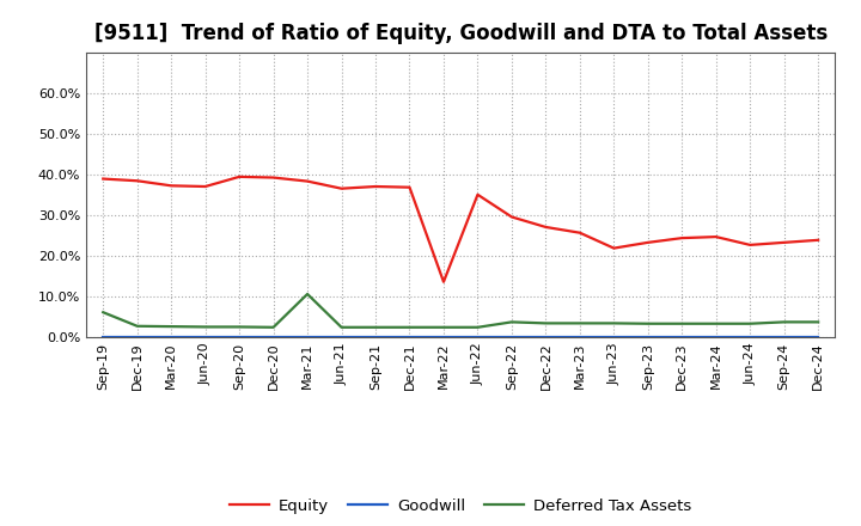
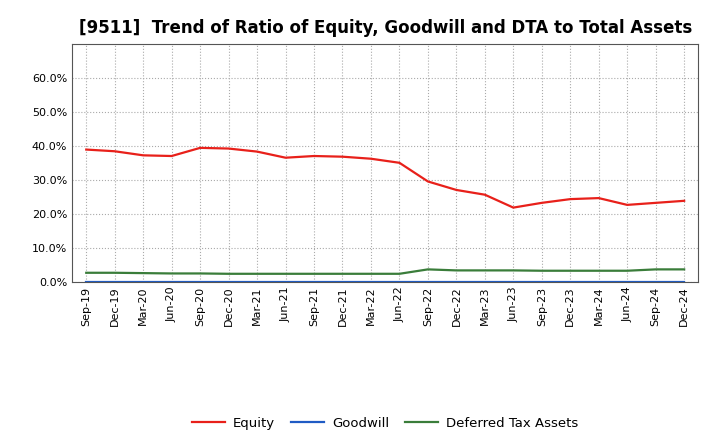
Deferred Tax Assets/Sep-19: 6.0% -> 2.6%
Deferred Tax Assets/Mar-21: 10.5% -> 2.3%
Equity/Mar-22: 13.5% -> 36.2%
